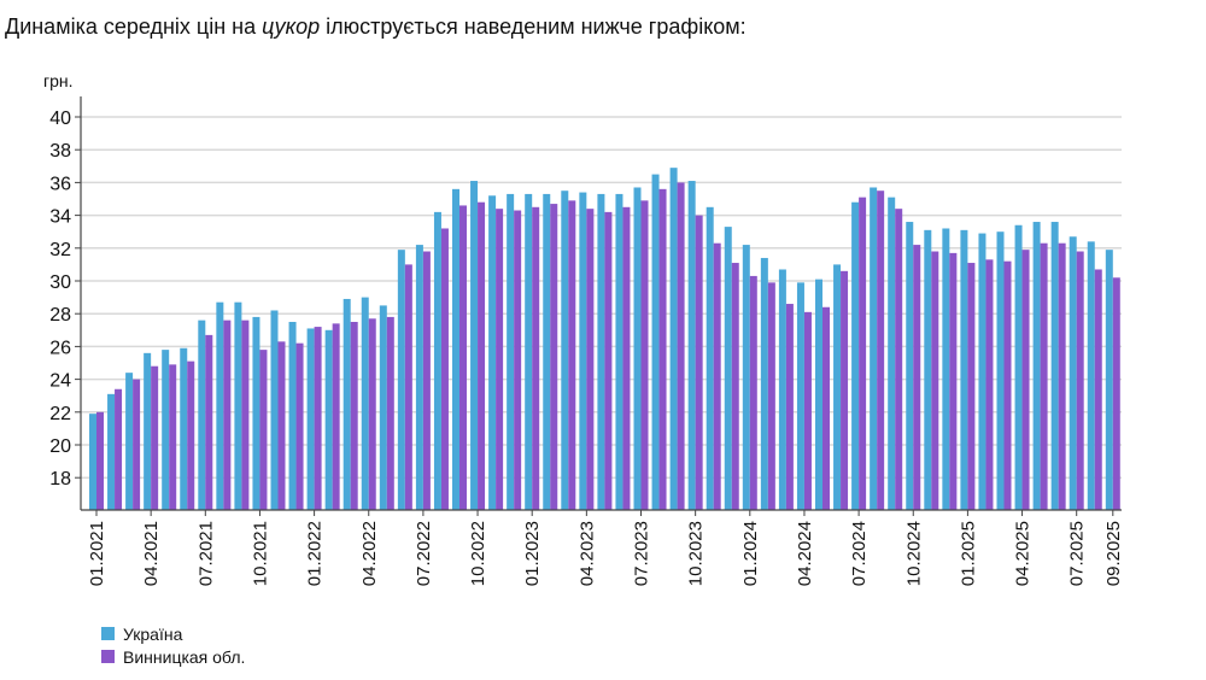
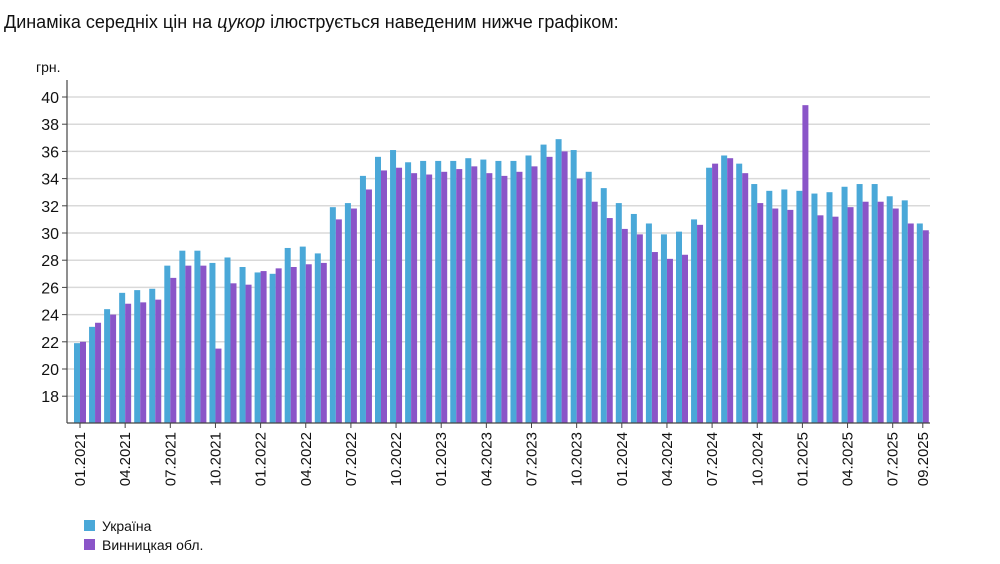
Винницкая обл./10.2021: 25.8 -> 21.5
Винницкая обл./01.2025: 31.1 -> 39.4
Україна/09.2025: 31.9 -> 30.7
